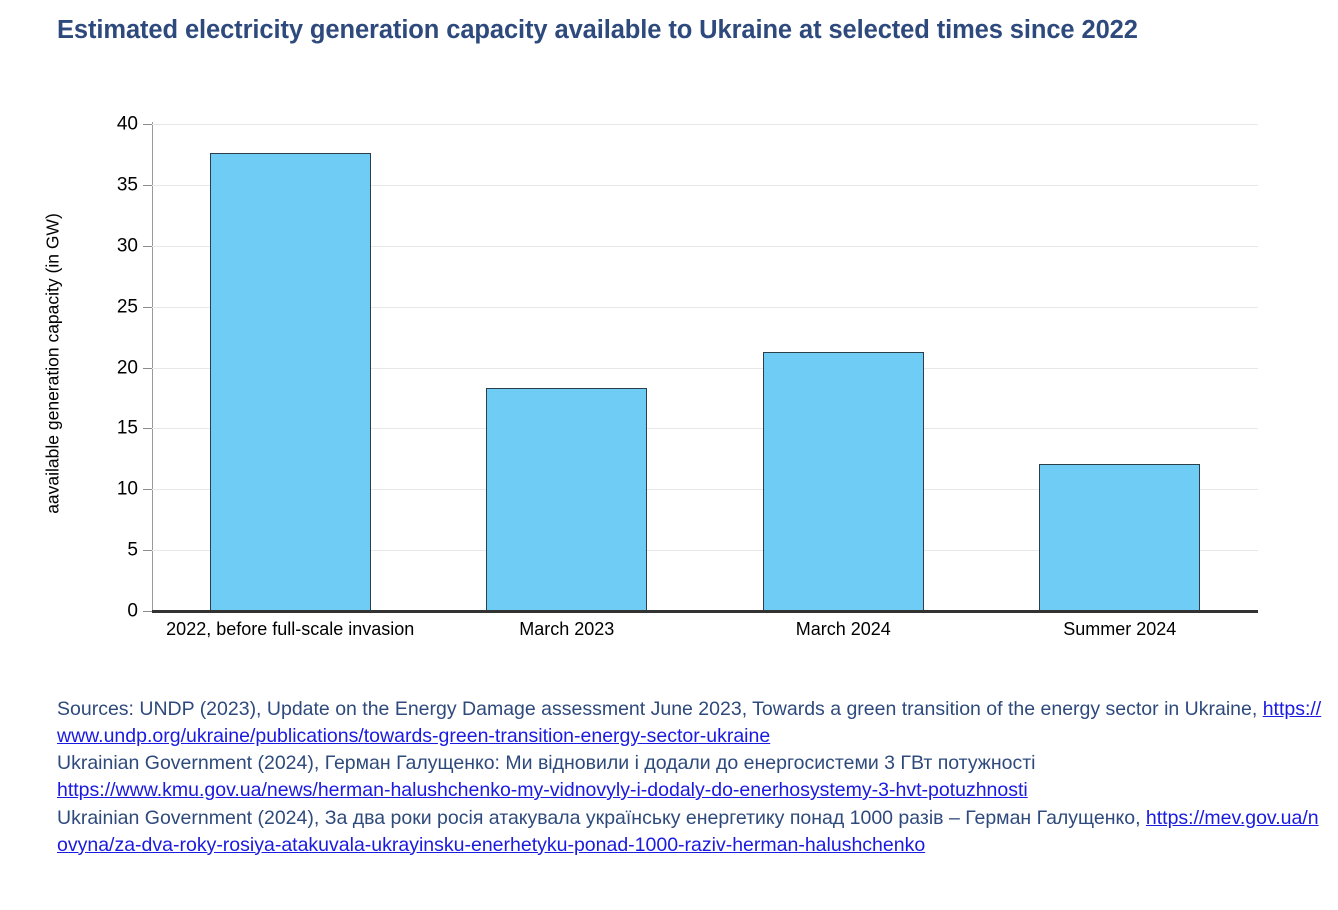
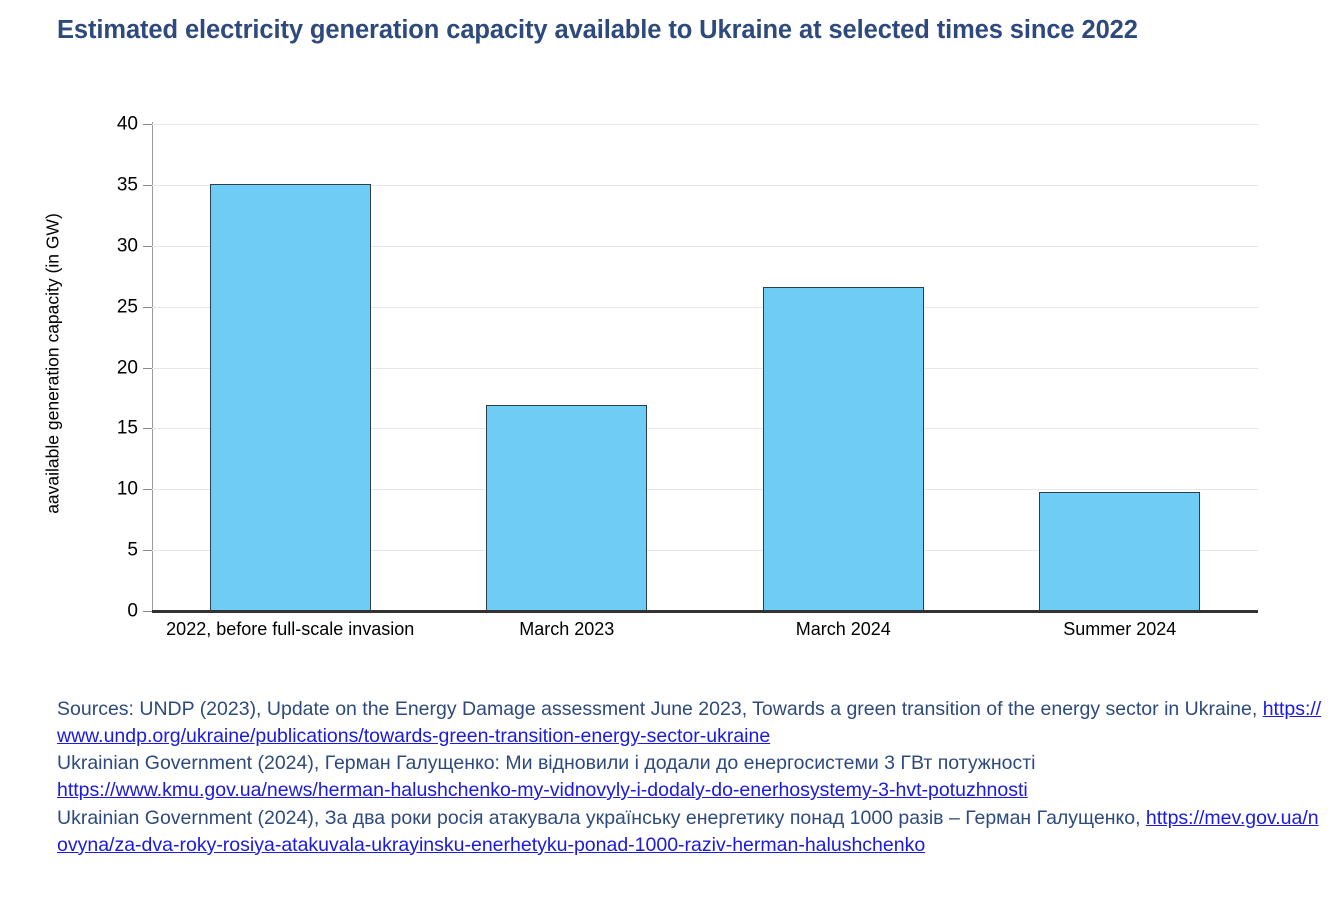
2022, before full-scale invasion: 37.6 -> 35.1
March 2023: 18.3 -> 16.9
March 2024: 21.3 -> 26.6
Summer 2024: 12.1 -> 9.8
